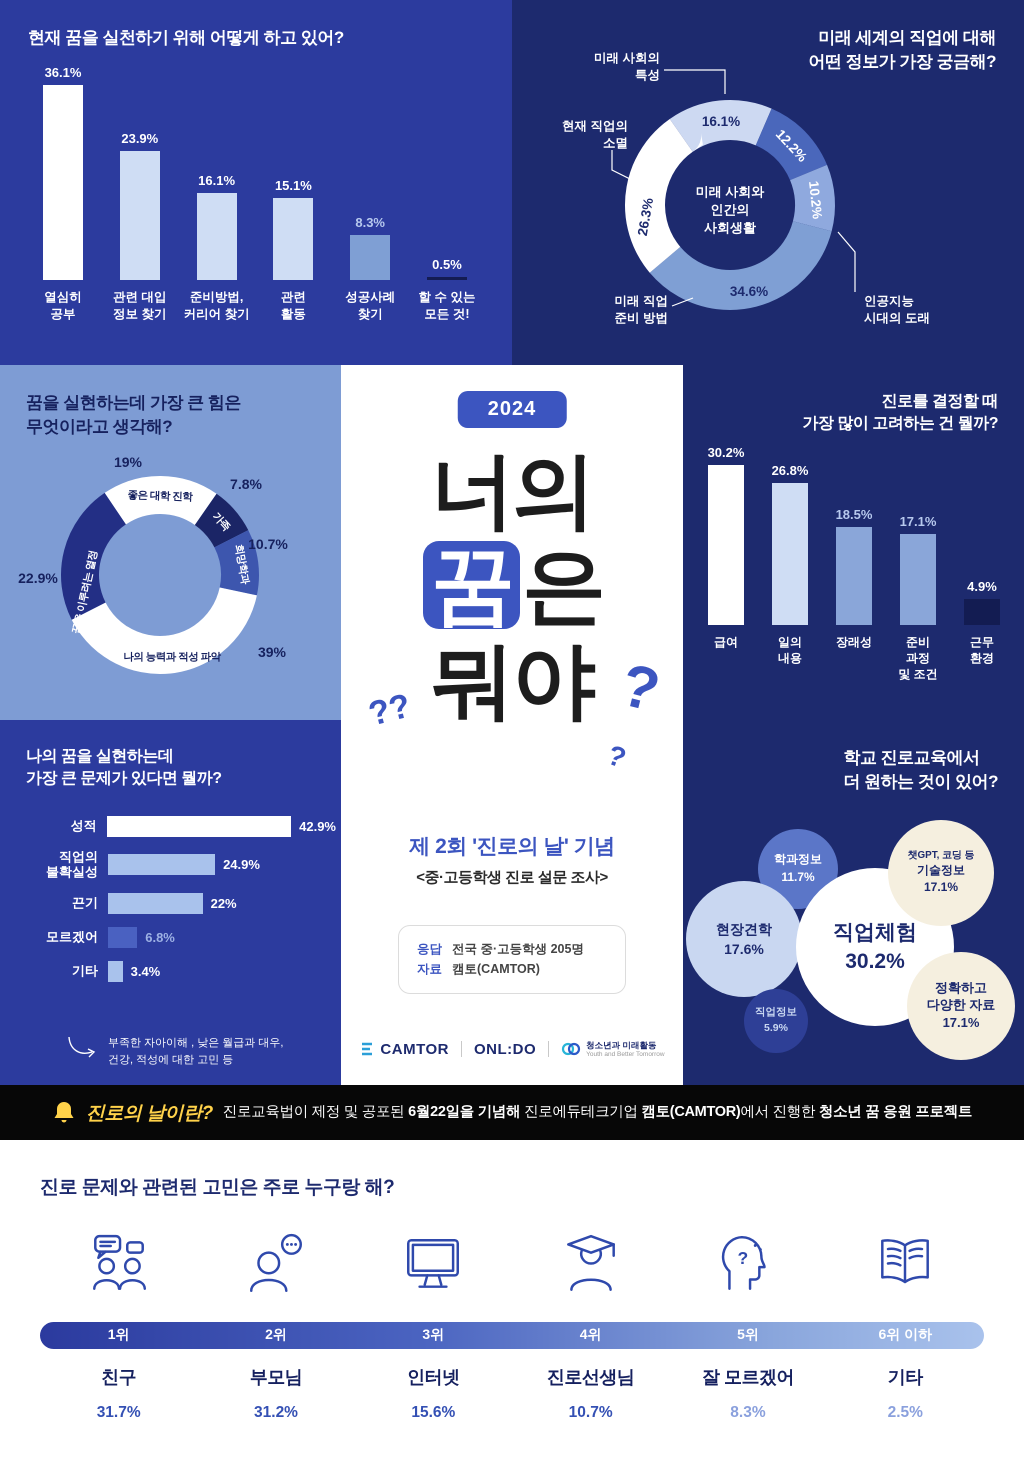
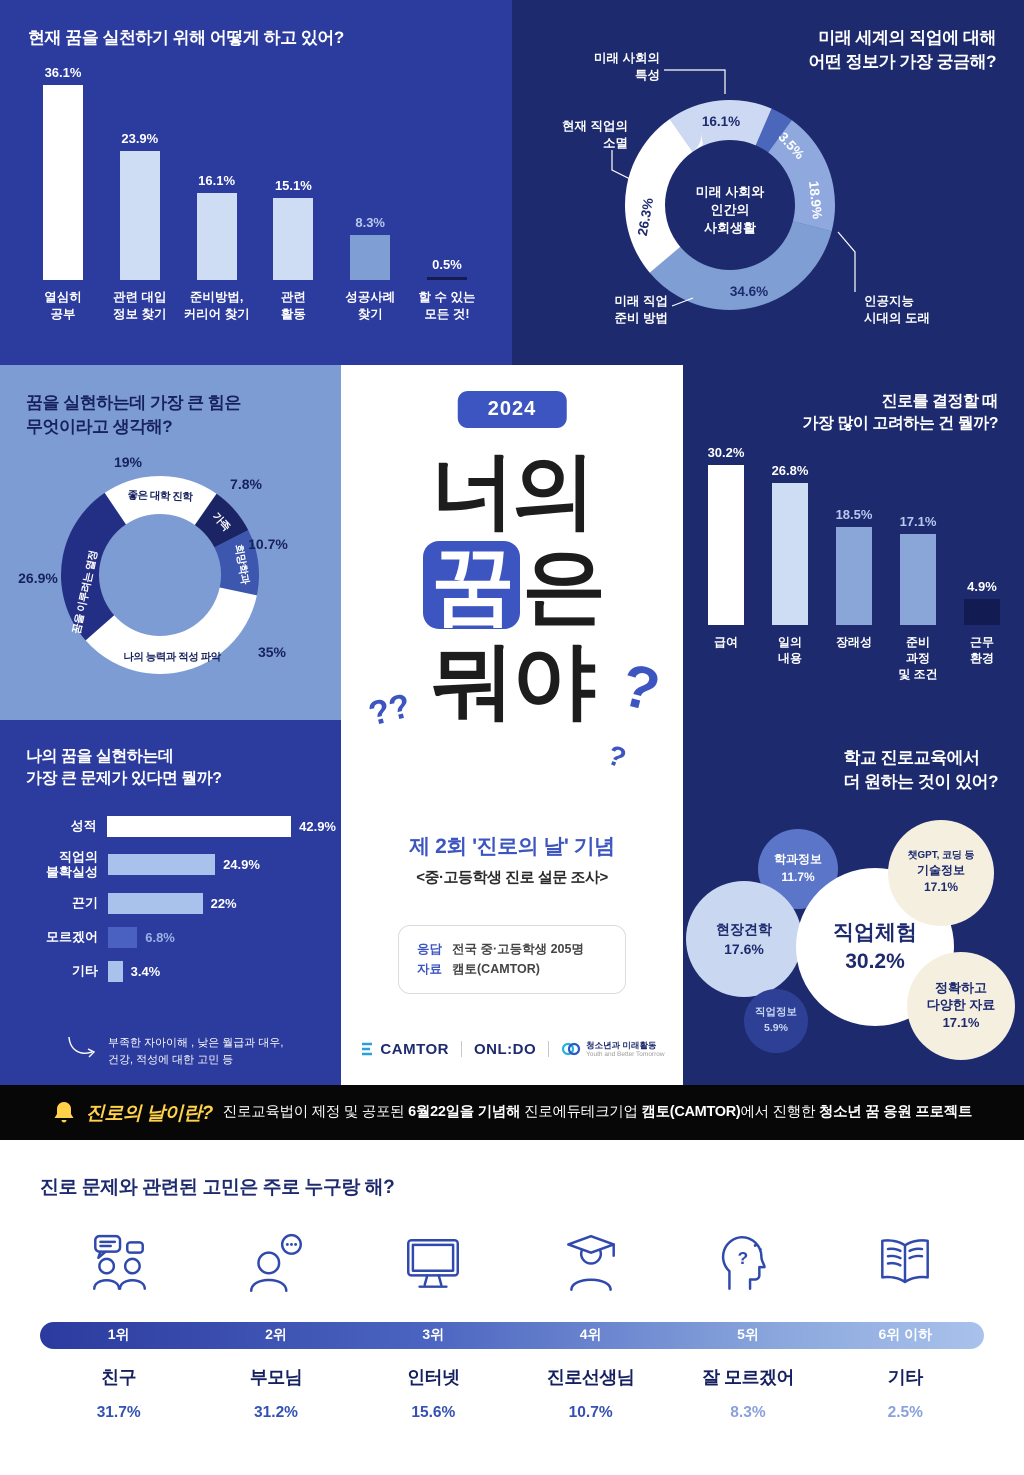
미래 세계의 직업에 대해 어떤 정보가 가장 궁금해?/미래 사회와 인간의 사회생활: 12.2% -> 3.5%
미래 세계의 직업에 대해 어떤 정보가 가장 궁금해?/인공지능 시대의 도래: 10.2% -> 18.9%
꿈을 실현하는데 가장 큰 힘은 무엇이라고 생각해?/나의 능력과 적성 파악: 39% -> 35%
꿈을 실현하는데 가장 큰 힘은 무엇이라고 생각해?/꿈을 이루려는 열정: 22.9% -> 26.9%
